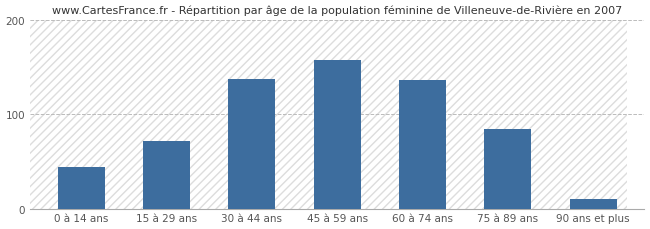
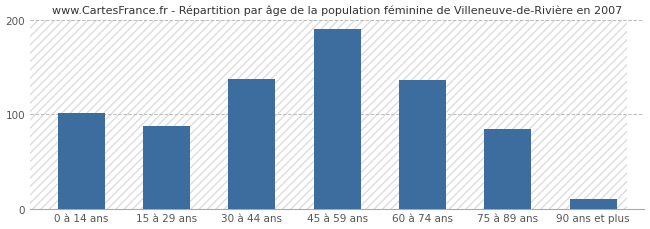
0 à 14 ans: 44 -> 101
15 à 29 ans: 72 -> 88
45 à 59 ans: 158 -> 190
